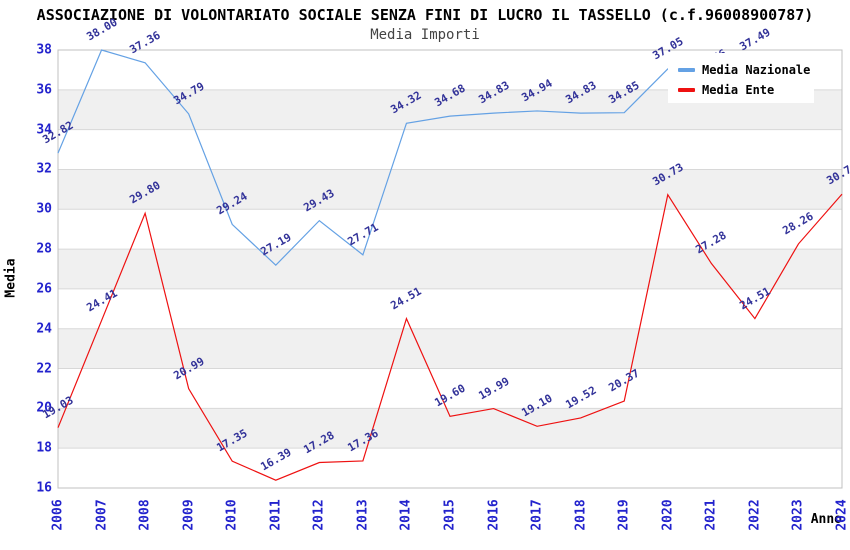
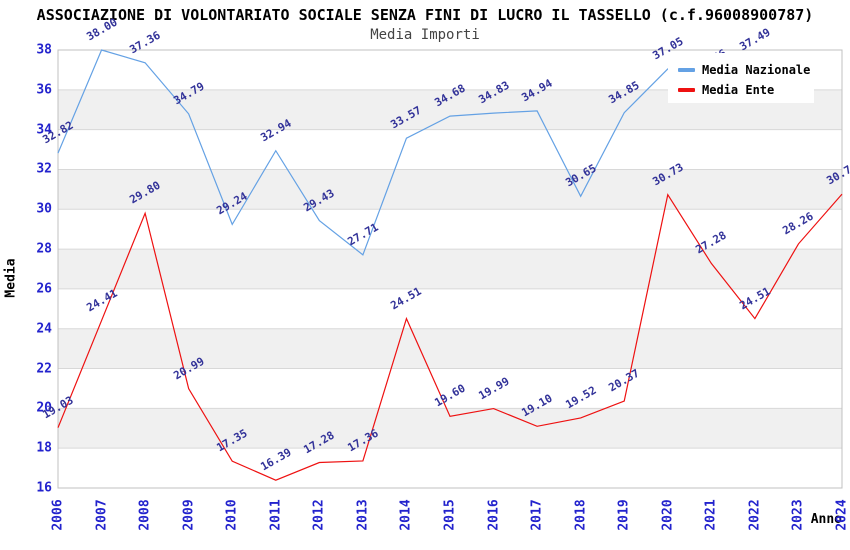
Media Nazionale/2011: 27.19 -> 32.94
Media Nazionale/2014: 34.32 -> 33.57
Media Nazionale/2018: 34.83 -> 30.65
